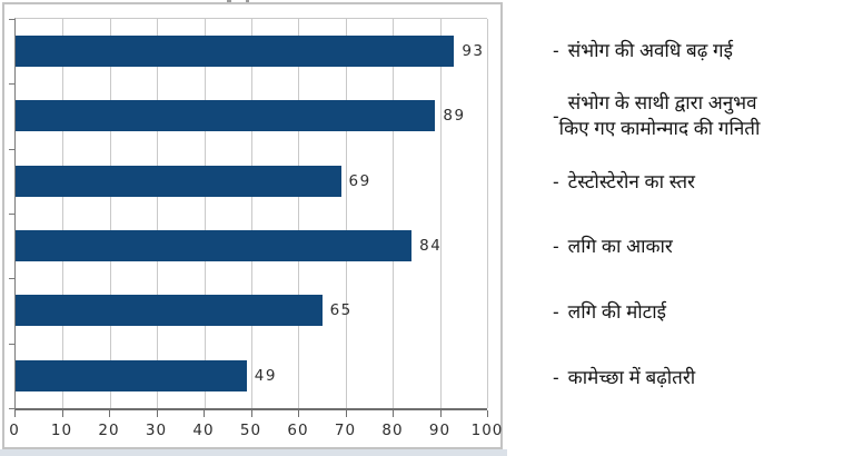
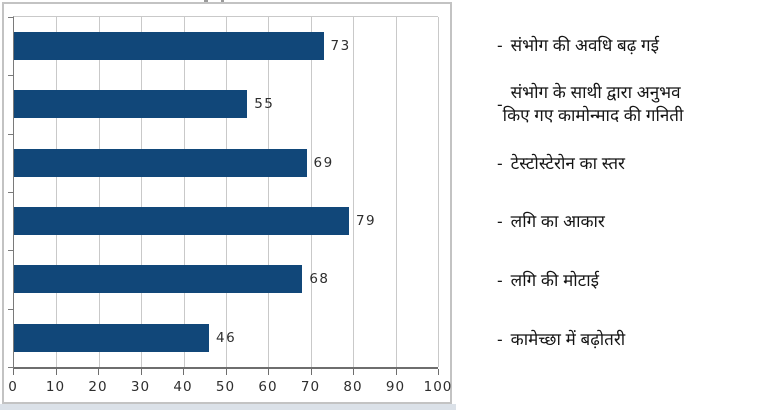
संभोग की अवधि बढ़ गई: 93 -> 73
संभोग के साथी द्वारा अनुभव किए गए कामोन्माद की गनिती: 89 -> 55
लगि का आकार: 84 -> 79
लगि की मोटाई: 65 -> 68
कामेच्छा में बढ़ोतरी: 49 -> 46
